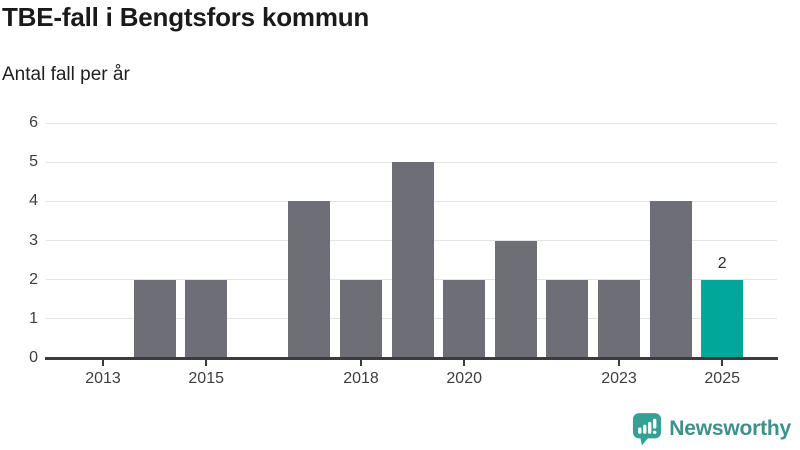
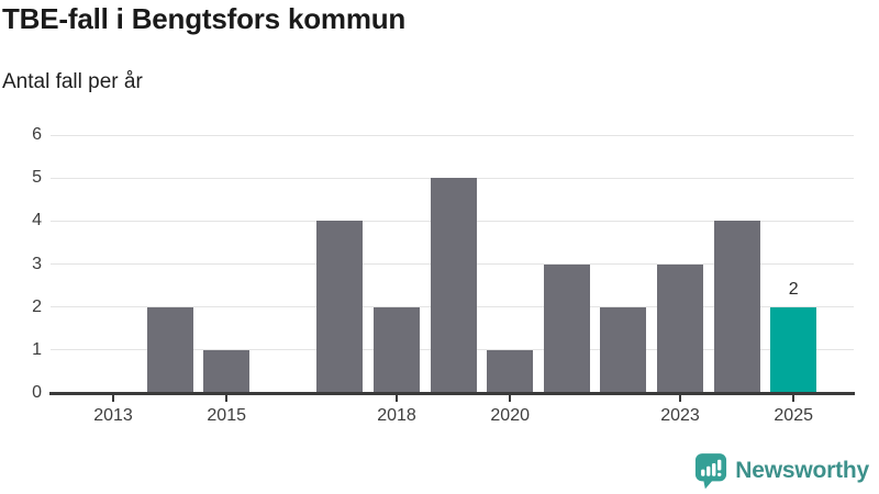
2015: 2 -> 1
2020: 2 -> 1
2023: 2 -> 3
